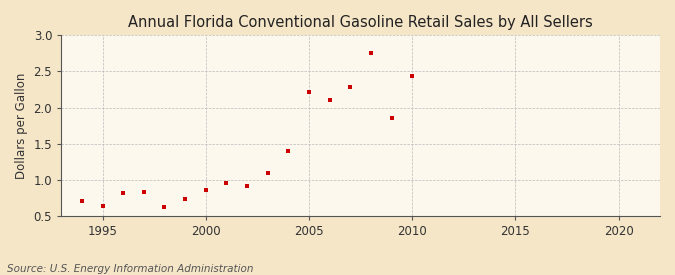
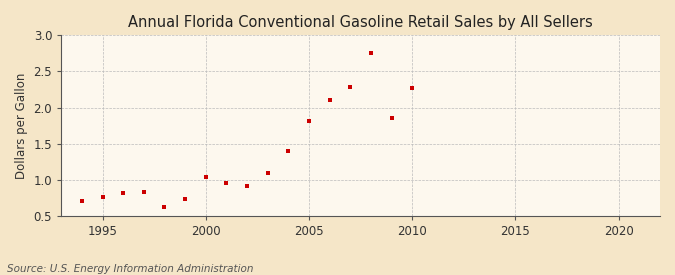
1995: 0.64 -> 0.76
2000: 0.86 -> 1.04
2005: 2.22 -> 1.82
2010: 2.44 -> 2.27
